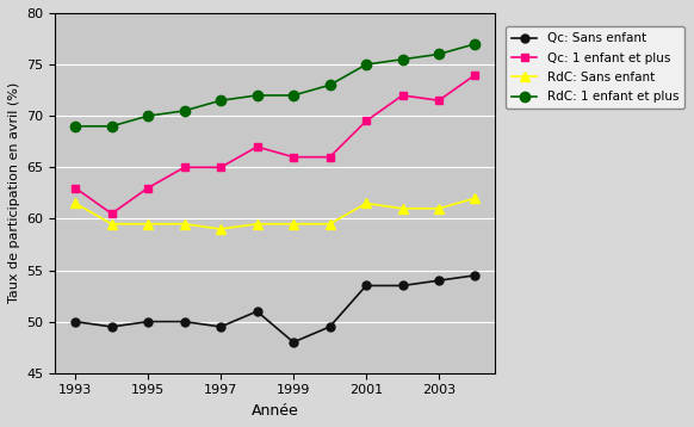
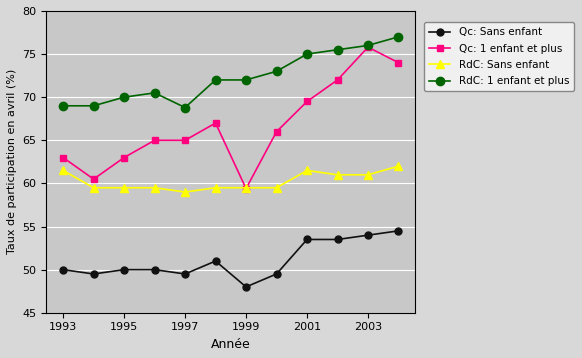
RdC: 1 enfant et plus/1997: 71.5 -> 68.8
Qc: 1 enfant et plus/1999: 66.0 -> 59.4
Qc: 1 enfant et plus/2003: 71.5 -> 75.8
